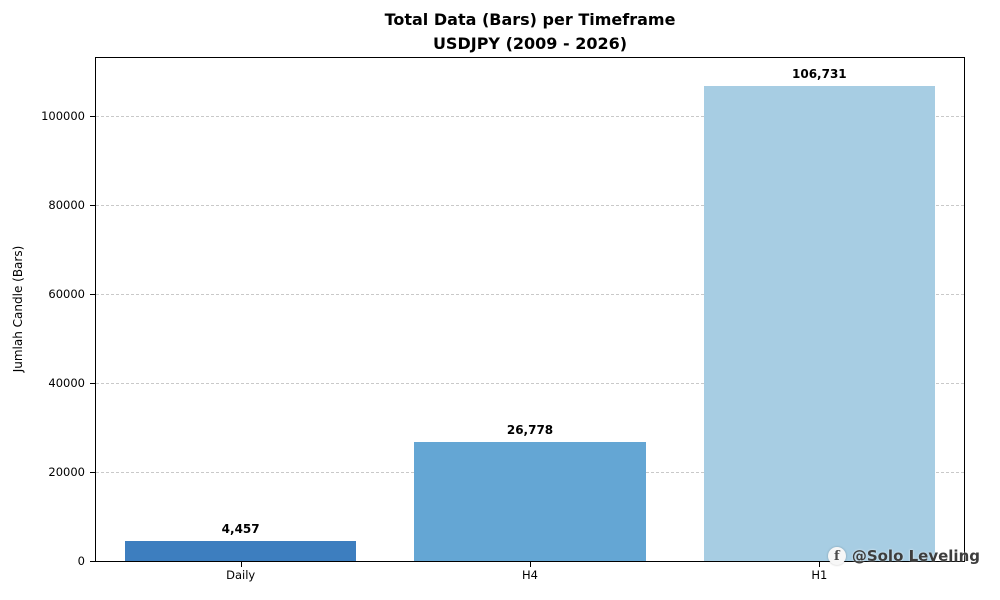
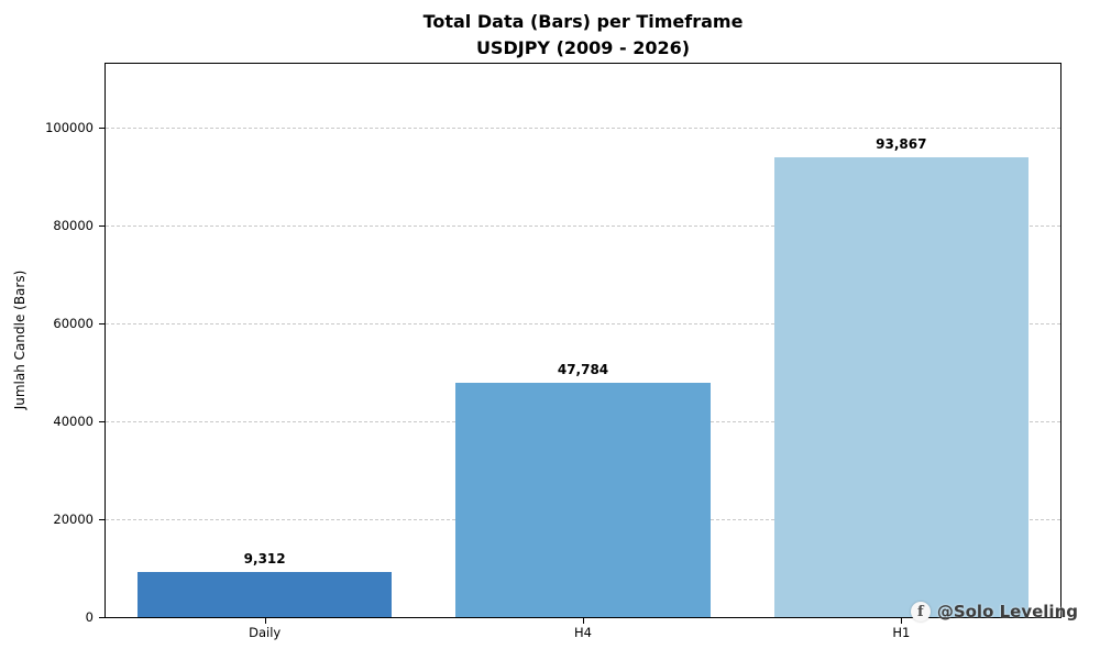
Daily: 4,457 -> 9,312
H4: 26,778 -> 47,784
H1: 106,731 -> 93,867
